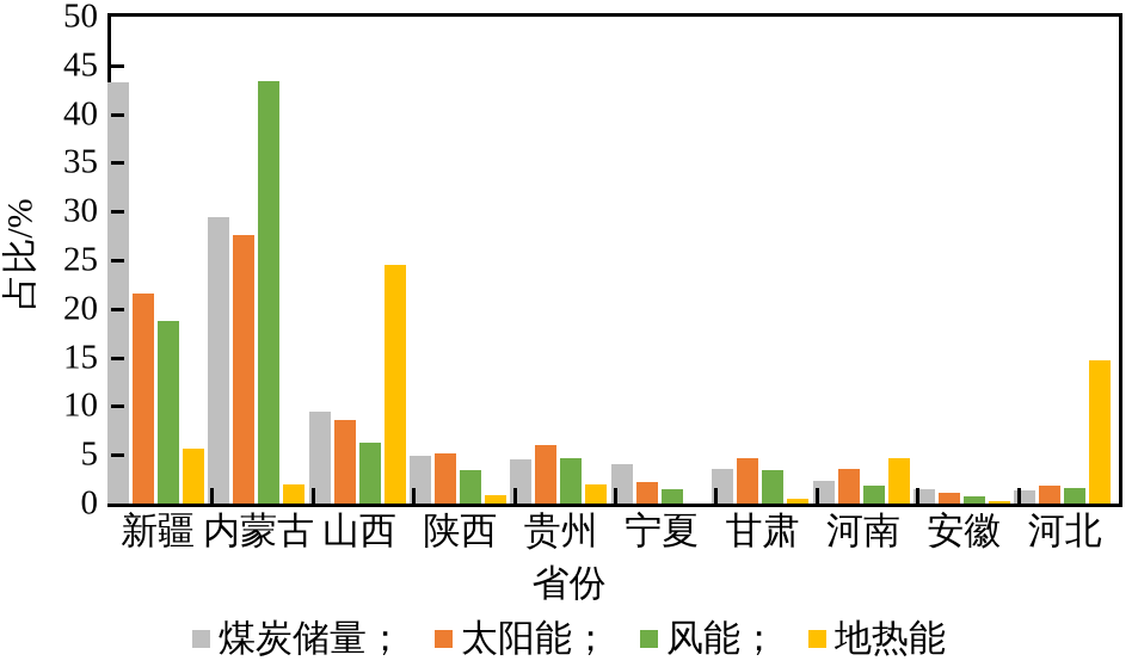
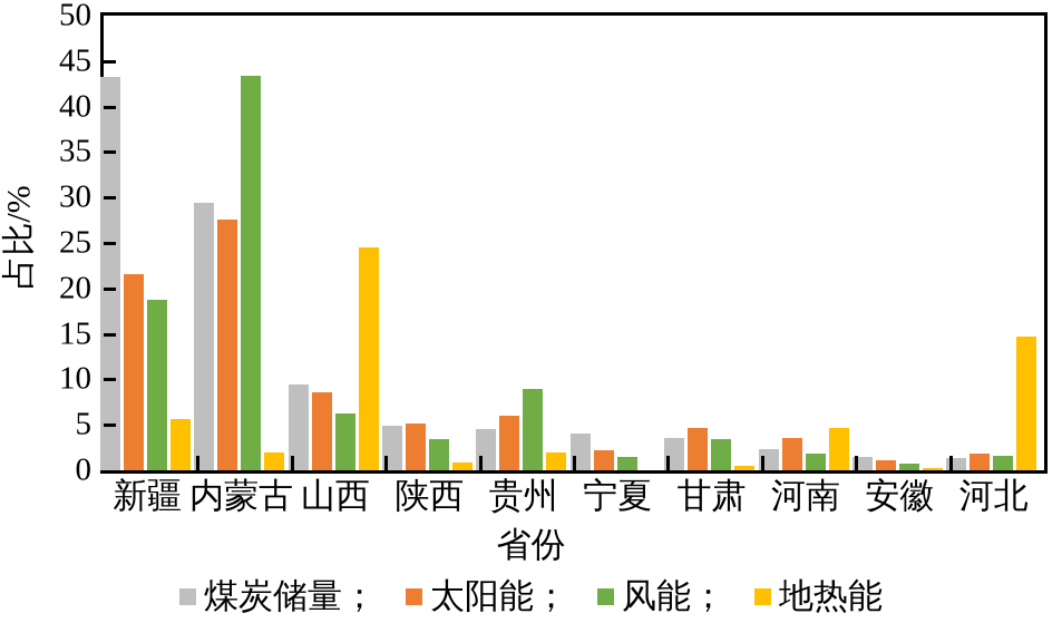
风能；/贵州: 5 -> 9
